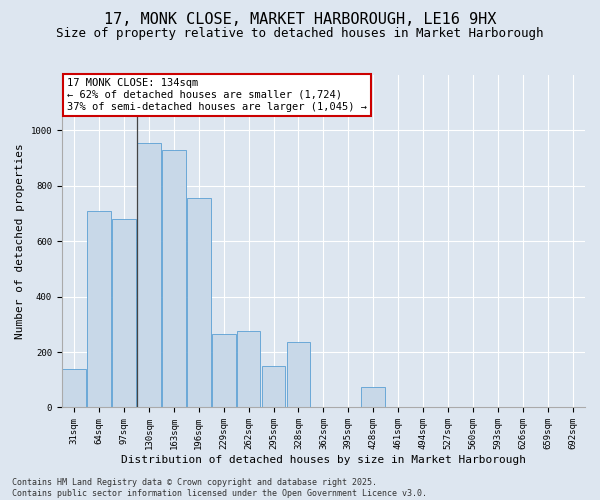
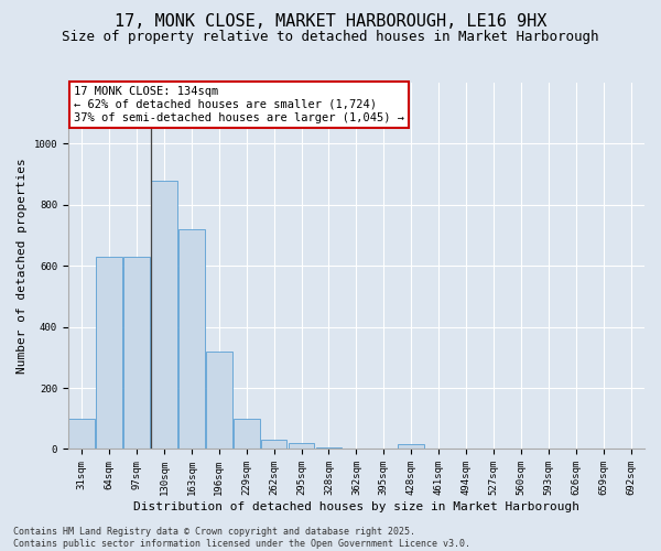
31sqm: 140 -> 100
64sqm: 710 -> 630
97sqm: 680 -> 630
130sqm: 955 -> 880
163sqm: 930 -> 720
196sqm: 755 -> 320
229sqm: 265 -> 100
262sqm: 275 -> 30
295sqm: 150 -> 20
328sqm: 235 -> 5
428sqm: 75 -> 15
